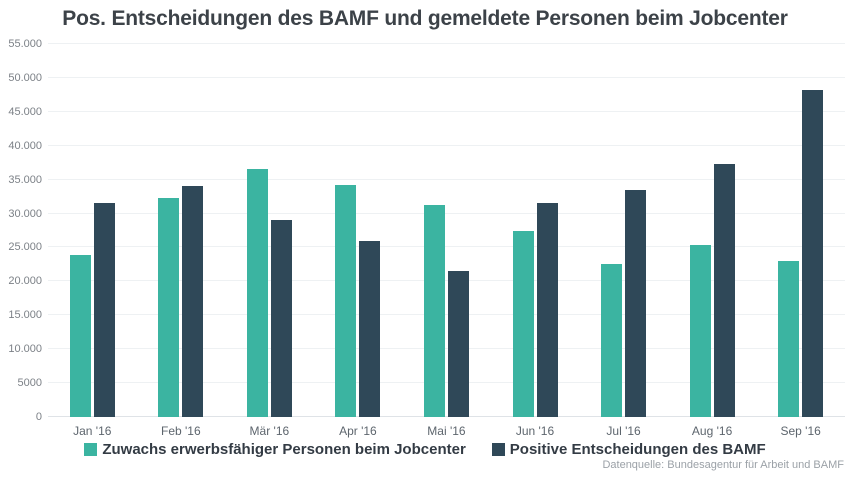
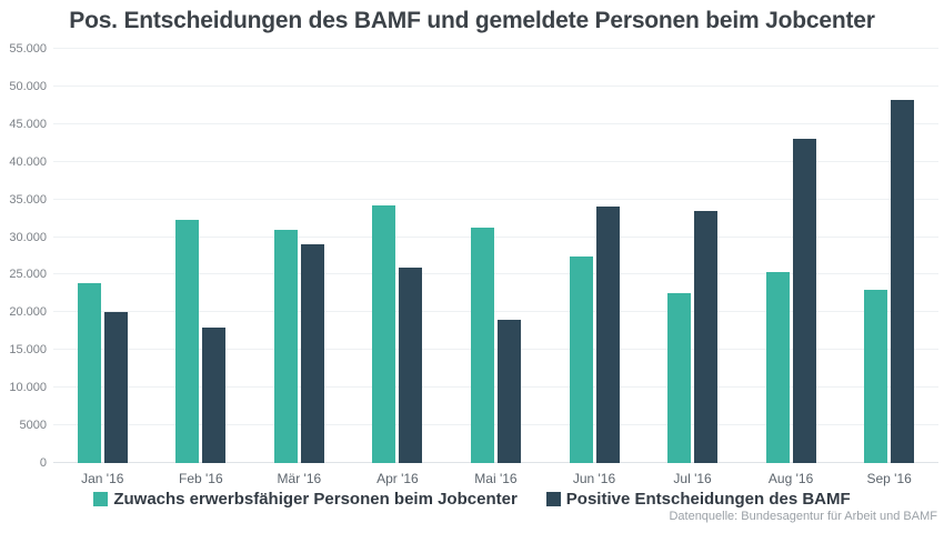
Positive Entscheidungen des BAMF/Jan '16: 32000 -> 20000
Positive Entscheidungen des BAMF/Feb '16: 34000 -> 18000
Zuwachs erwerbsfähiger Personen beim Jobcenter/Mär '16: 36000 -> 31000
Positive Entscheidungen des BAMF/Mai '16: 22000 -> 19000
Positive Entscheidungen des BAMF/Jun '16: 32000 -> 34000
Positive Entscheidungen des BAMF/Aug '16: 37000 -> 43000
